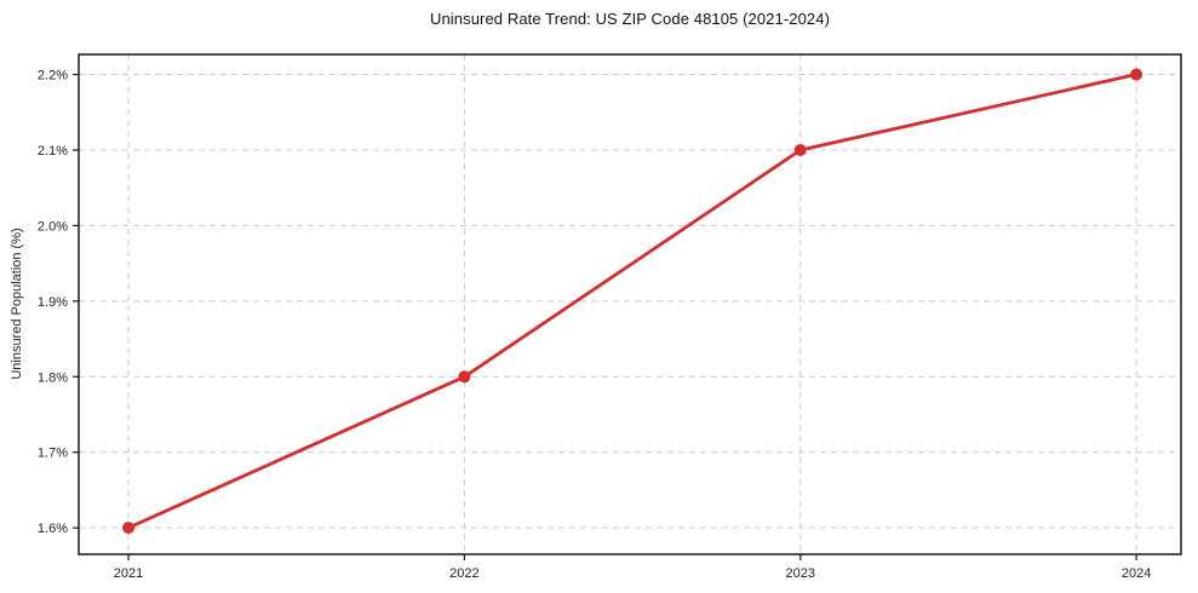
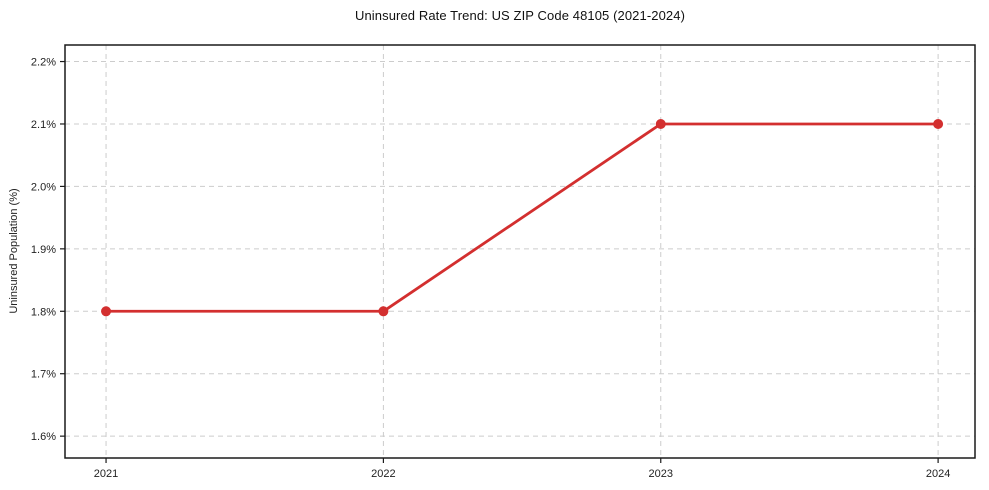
2021: 1.6% -> 1.8%
2024: 2.2% -> 2.1%
